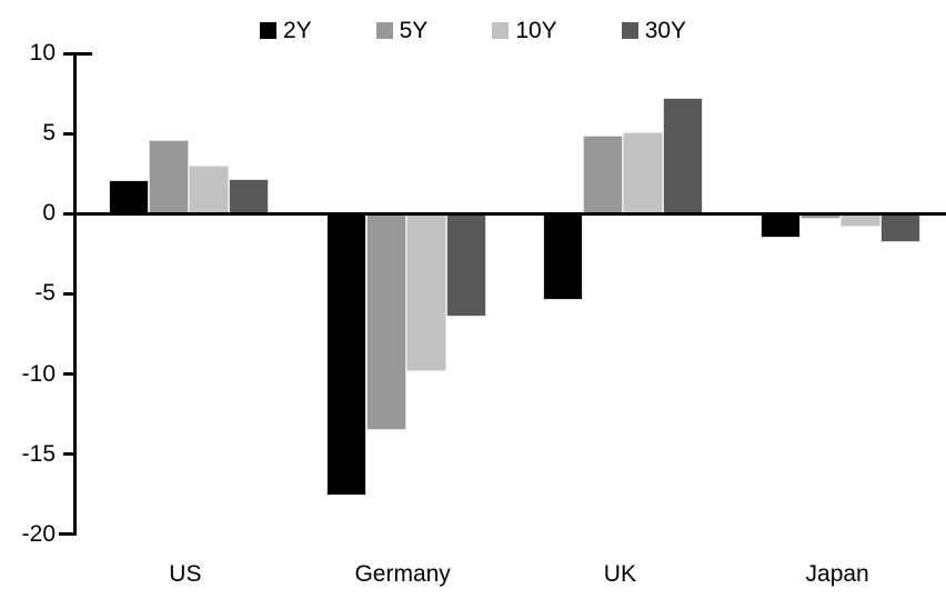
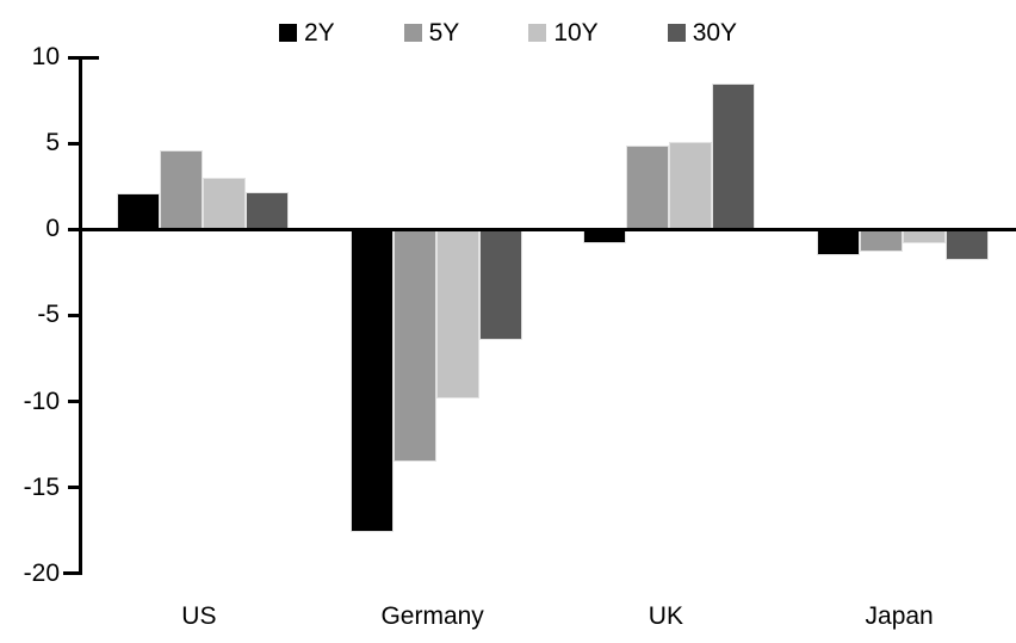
2Y/UK: -5.4 -> -0.8
30Y/UK: 7.2 -> 8.5
5Y/Japan: -0.3 -> -1.3
